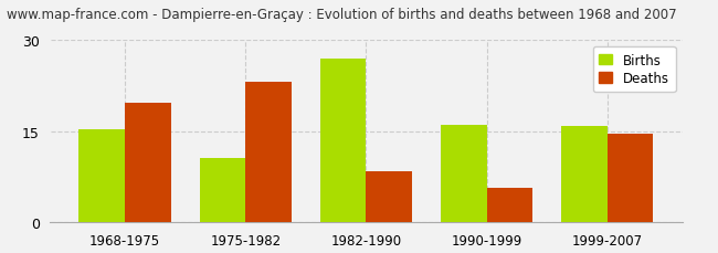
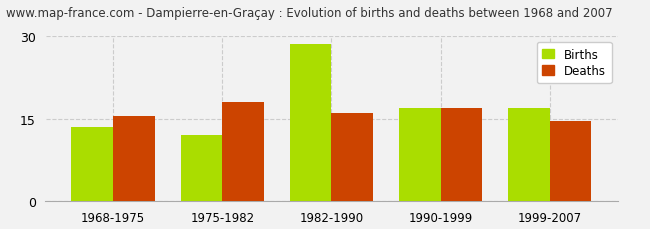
Births/1968-1975: 15.2 -> 13.5
Deaths/1968-1975: 19.6 -> 15.5
Births/1975-1982: 10.6 -> 12.0
Deaths/1975-1982: 23.0 -> 18.0
Births/1982-1990: 26.8 -> 28.5
Deaths/1982-1990: 8.4 -> 16.0
Births/1990-1999: 16.0 -> 17.0
Deaths/1990-1999: 5.6 -> 17.0
Births/1999-2007: 15.8 -> 17.0
